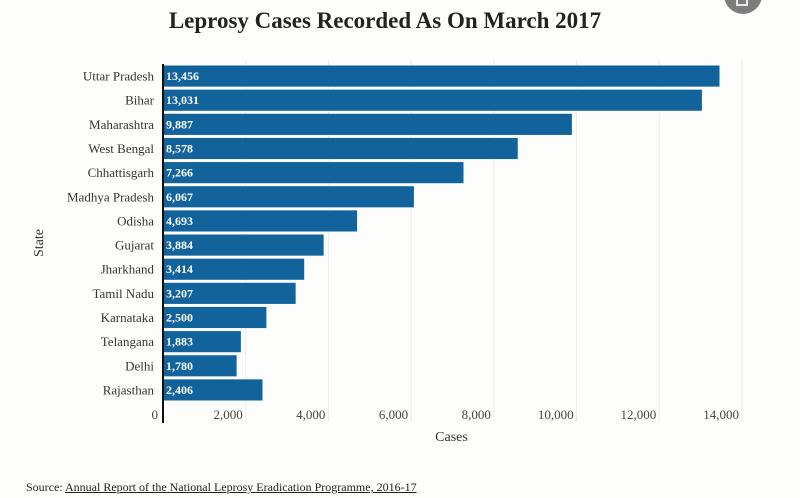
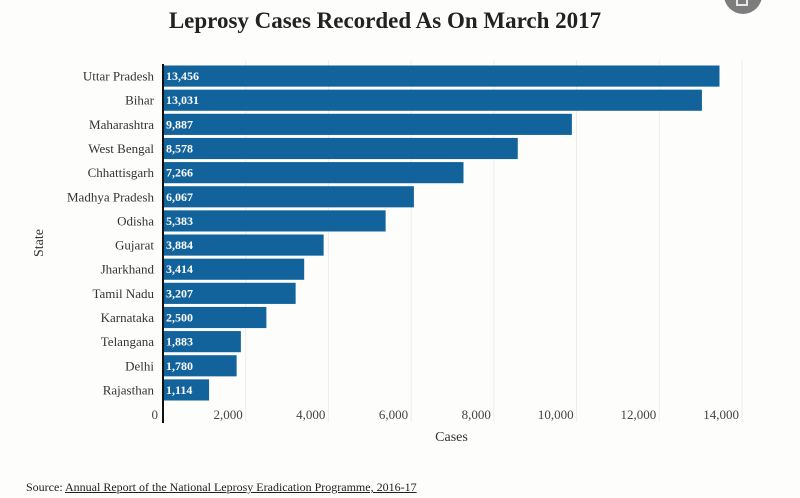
Odisha: 4,693 -> 5,383
Rajasthan: 2,406 -> 1,114
